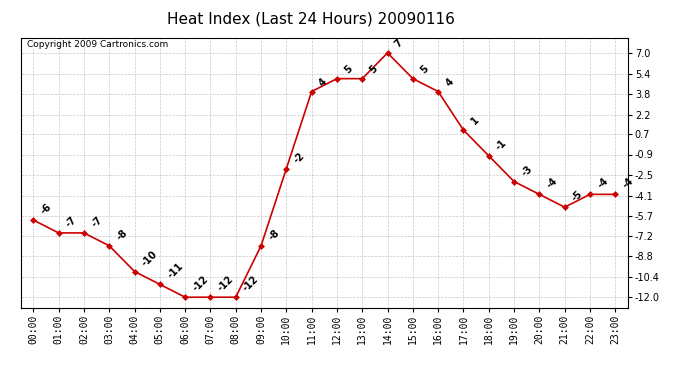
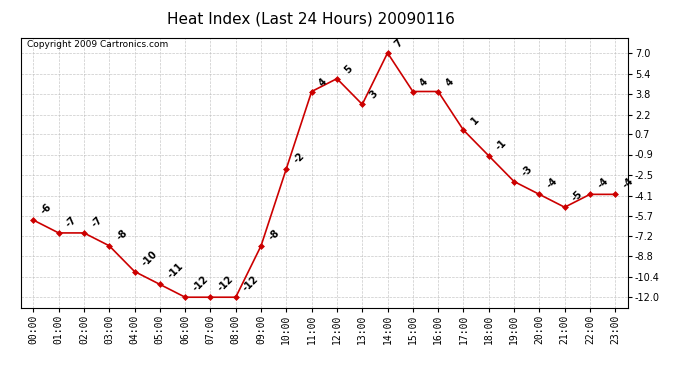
13:00: 5 -> 3
15:00: 5 -> 4
